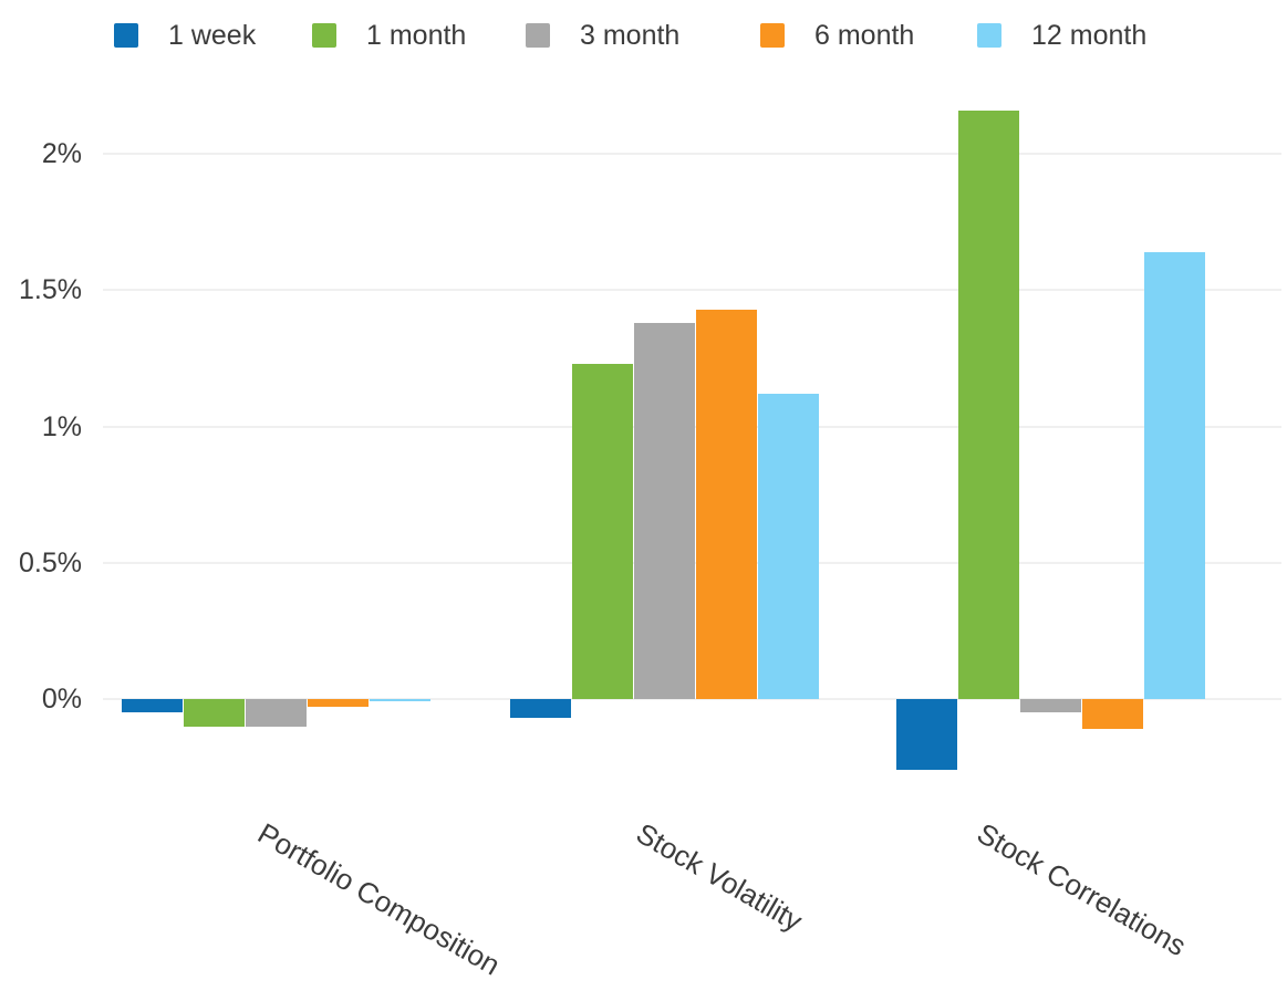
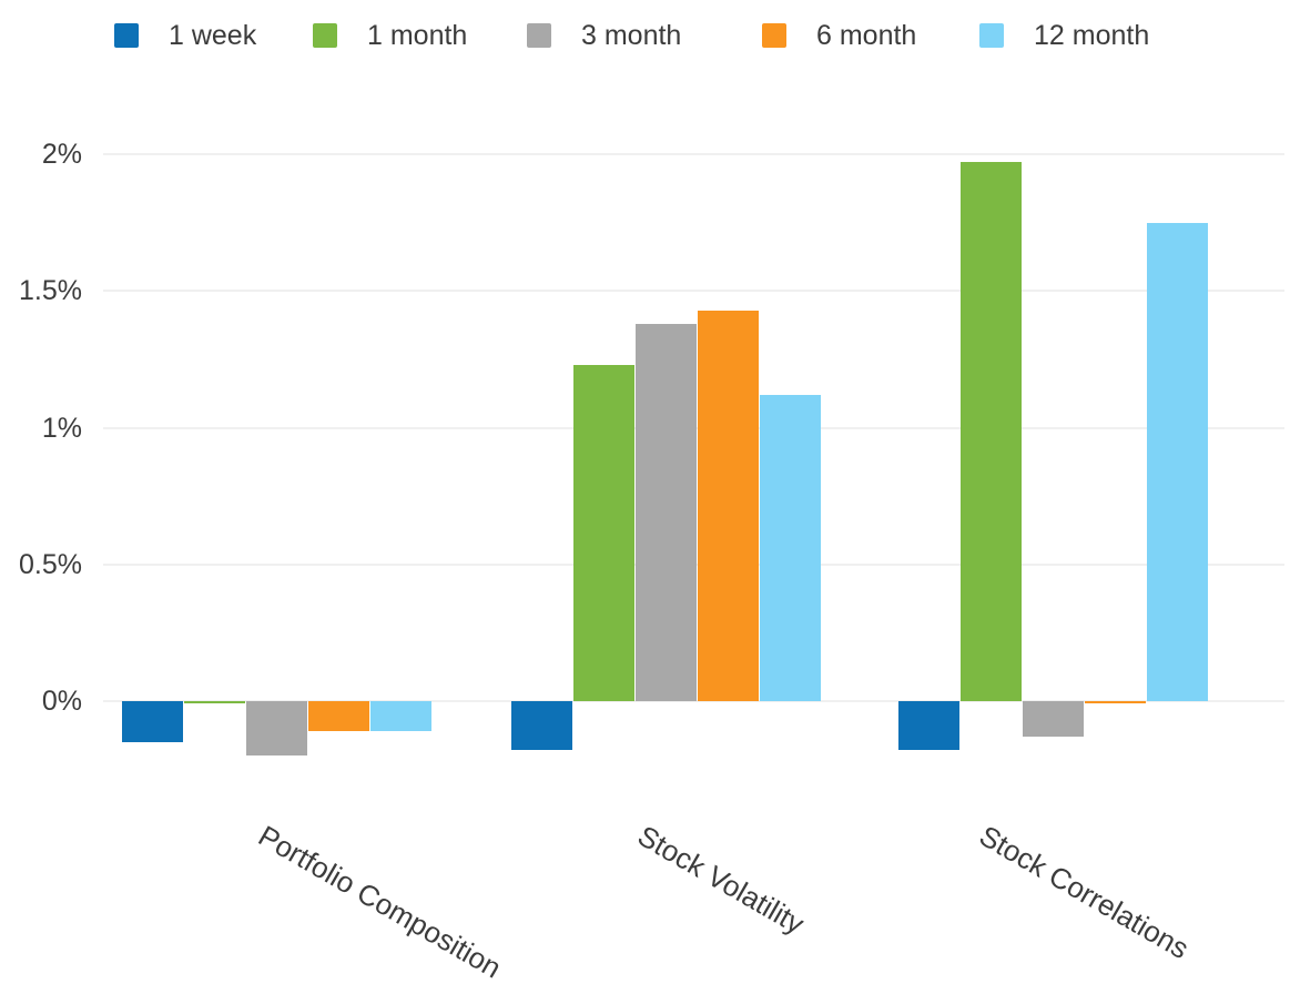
1 week/Portfolio Composition: -0.05% -> -0.15%
1 month/Portfolio Composition: -0.10% -> -0.01%
3 month/Portfolio Composition: -0.10% -> -0.20%
6 month/Portfolio Composition: -0.03% -> -0.11%
12 month/Portfolio Composition: -0.01% -> -0.11%
1 week/Stock Volatility: -0.07% -> -0.18%
1 week/Stock Correlations: -0.26% -> -0.18%
1 month/Stock Correlations: 2.16% -> 1.97%
3 month/Stock Correlations: -0.05% -> -0.13%
6 month/Stock Correlations: -0.11% -> -0.01%
12 month/Stock Correlations: 1.64% -> 1.75%
